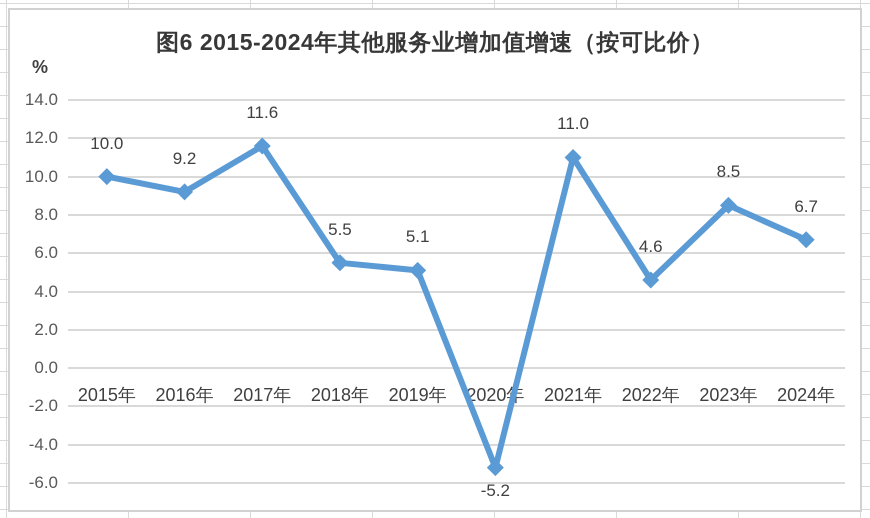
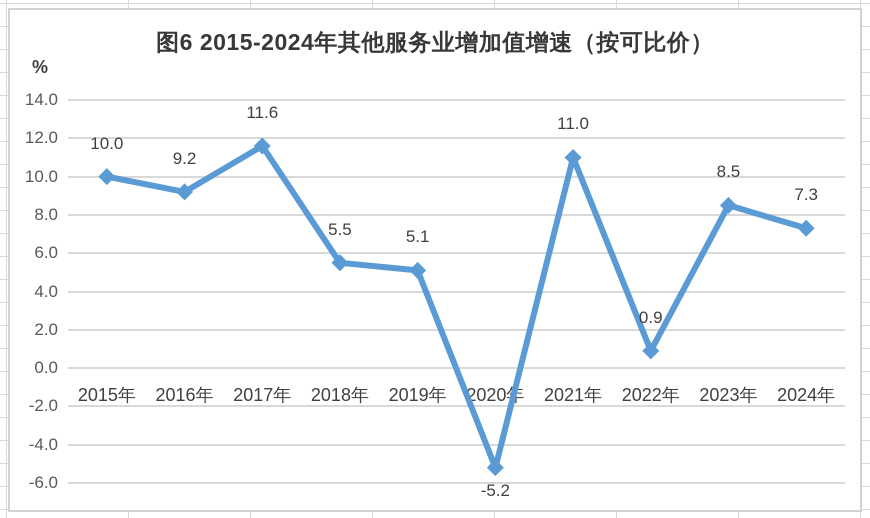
2022年: 4.6 -> 0.9
2024年: 6.7 -> 7.3
